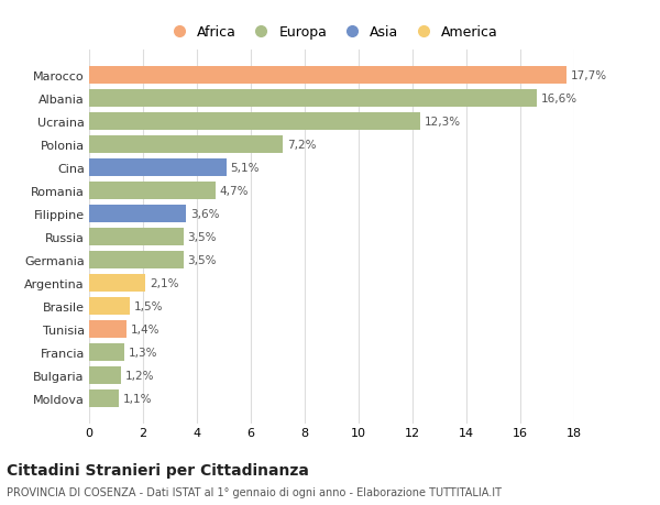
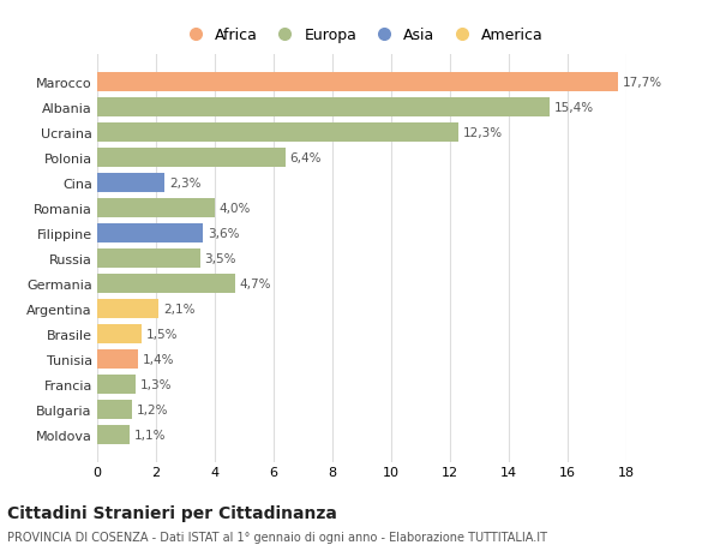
Albania: 16,6% -> 15,4%
Polonia: 7,2% -> 6,4%
Cina: 5,1% -> 2,3%
Romania: 4,7% -> 4,0%
Germania: 3,5% -> 4,7%
